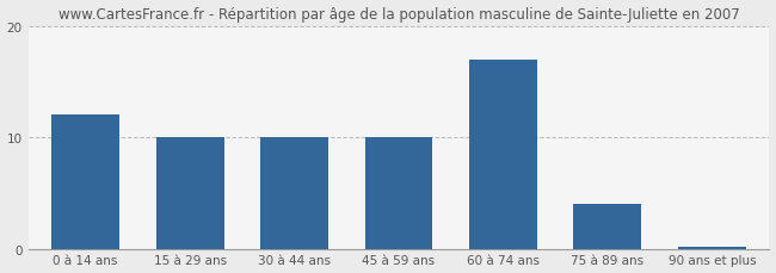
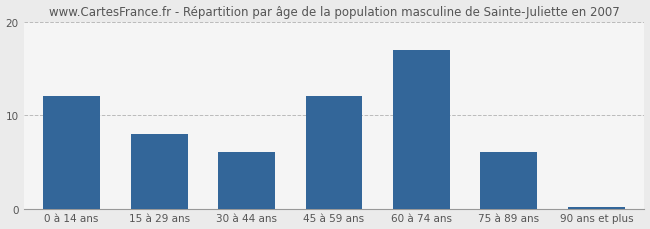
15 à 29 ans: 10.0 -> 8.0
30 à 44 ans: 10.0 -> 6.0
45 à 59 ans: 10.0 -> 12.0
75 à 89 ans: 4.0 -> 6.0
